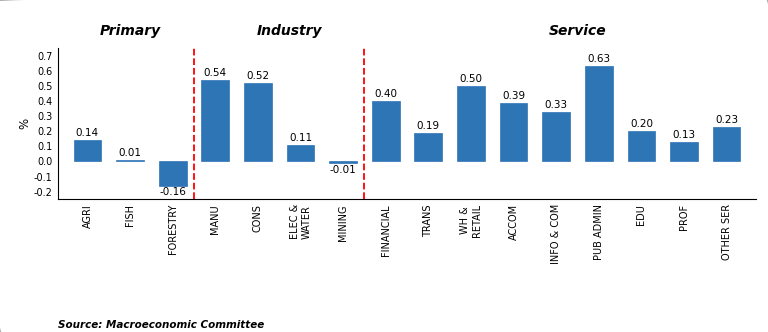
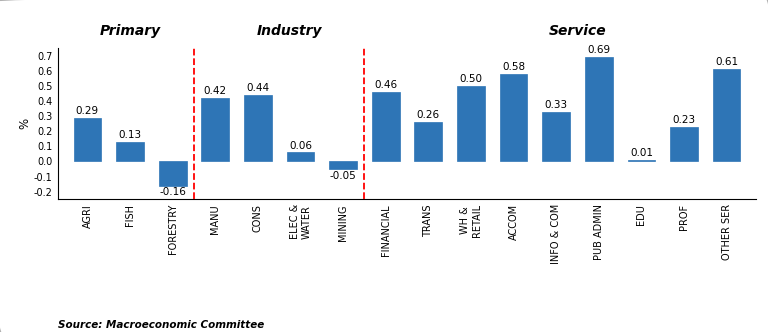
AGRI: 0.14 -> 0.29
FISH: 0.01 -> 0.13
MANU: 0.54 -> 0.42
CONS: 0.52 -> 0.44
ELEC & WATER: 0.11 -> 0.06
MINING: -0.01 -> -0.05
FINANCIAL: 0.40 -> 0.46
TRANS: 0.19 -> 0.26
ACCOM: 0.39 -> 0.58
PUB ADMIN: 0.63 -> 0.69
EDU: 0.20 -> 0.01
PROF: 0.13 -> 0.23
OTHER SER: 0.23 -> 0.61
